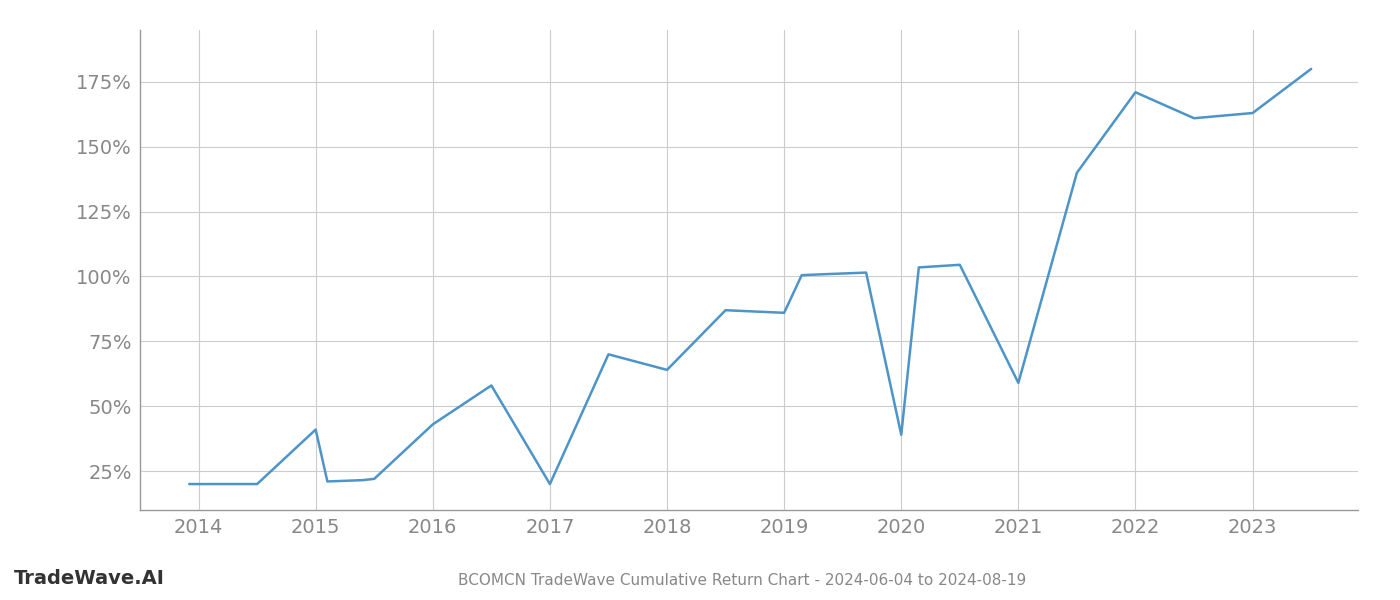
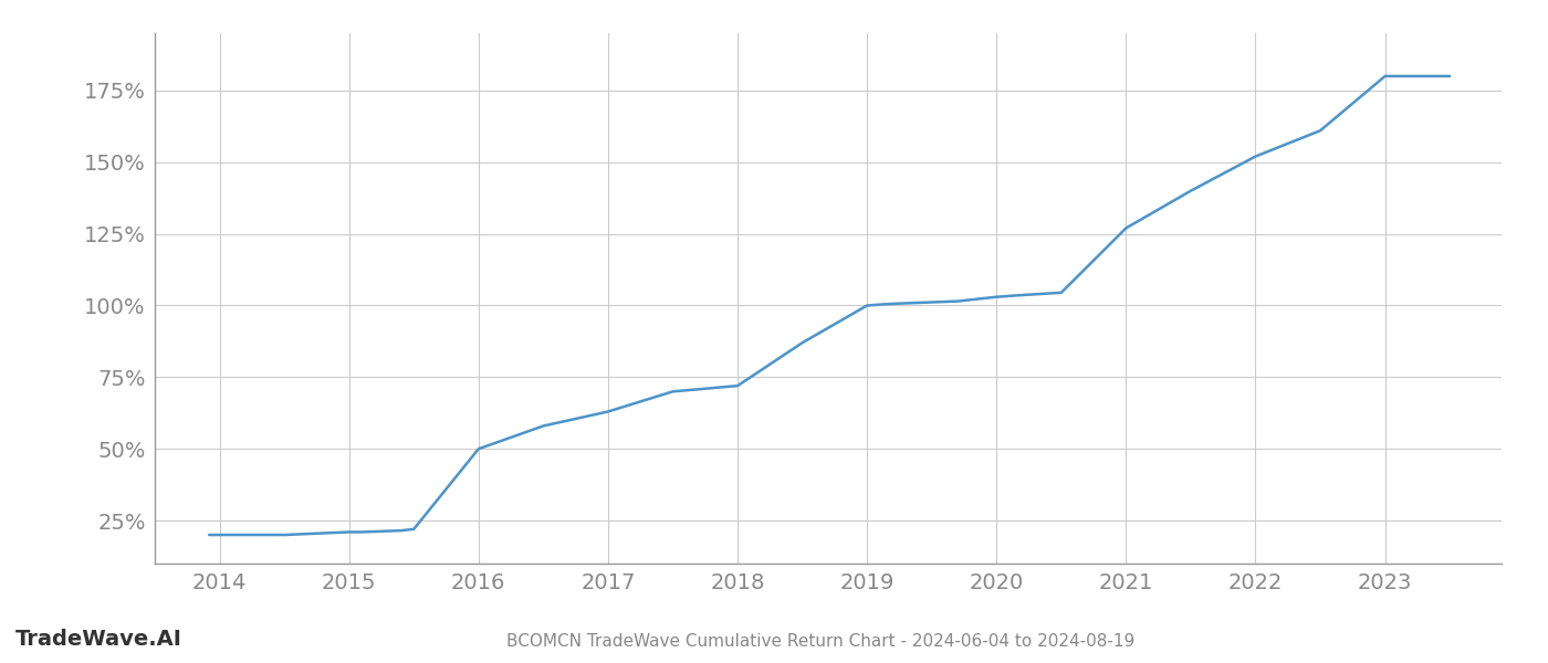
2015: 41.0% -> 21.0%
2016: 43.0% -> 50.0%
2017: 20.0% -> 63.0%
2018: 64.0% -> 72.0%
2019: 86.0% -> 100.0%
2020: 39.0% -> 103.0%
2021: 59.0% -> 127.0%
2022: 171.0% -> 152.0%
2023: 163.0% -> 180.0%
